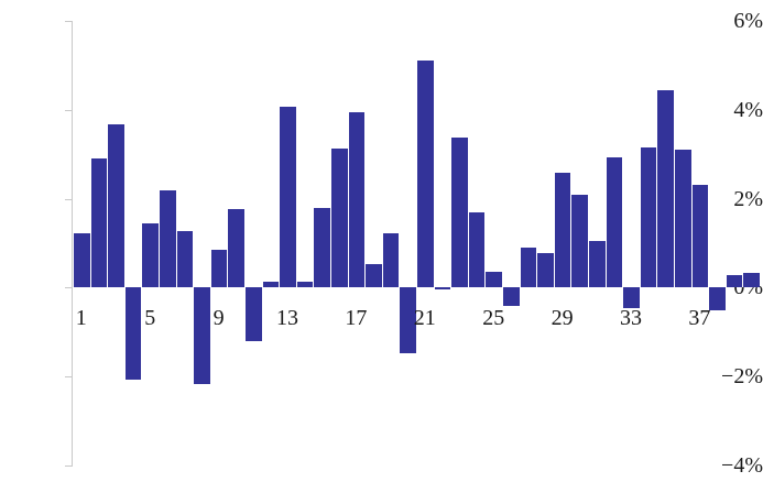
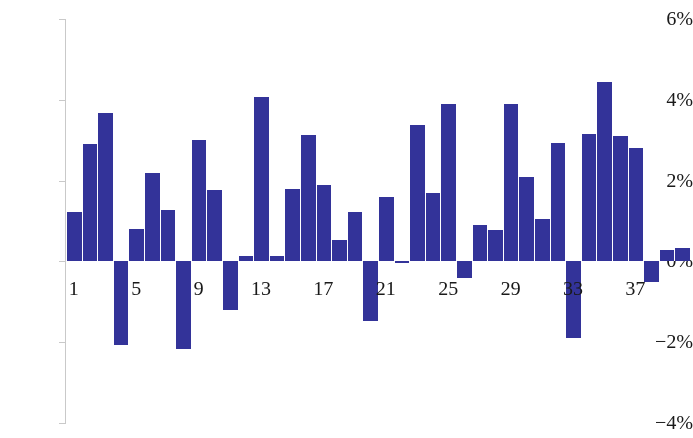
5: 1.4% -> 0.8%
9: 0.8% -> 3.0%
17: 4.0% -> 1.9%
21: 5.1% -> 1.6%
25: 0.4% -> 3.9%
29: 2.6% -> 3.9%
33: -0.5% -> -1.9%
37: 2.3% -> 2.8%
